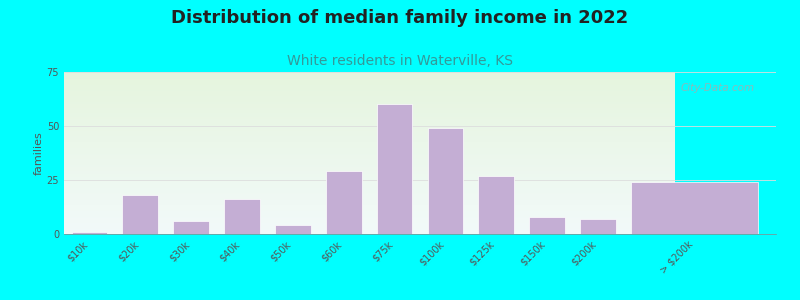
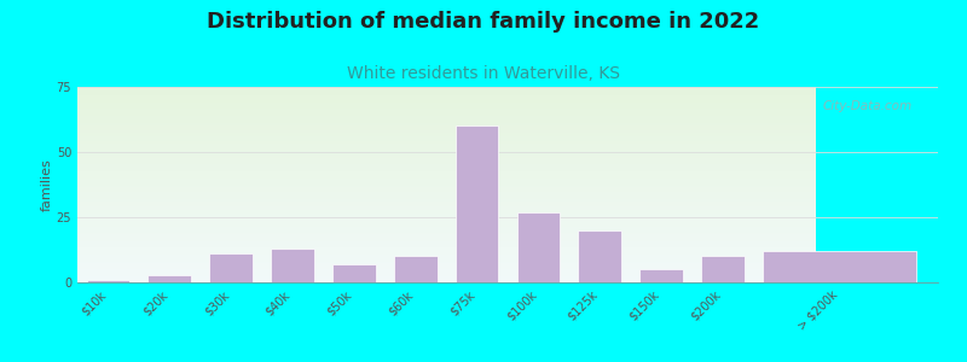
$20k: 18 -> 3
$30k: 6 -> 11
$40k: 16 -> 13
$50k: 4 -> 7
$60k: 29 -> 10
$100k: 49 -> 27
$125k: 27 -> 20
$150k: 8 -> 5
$200k: 7 -> 10
> $200k: 24 -> 12
